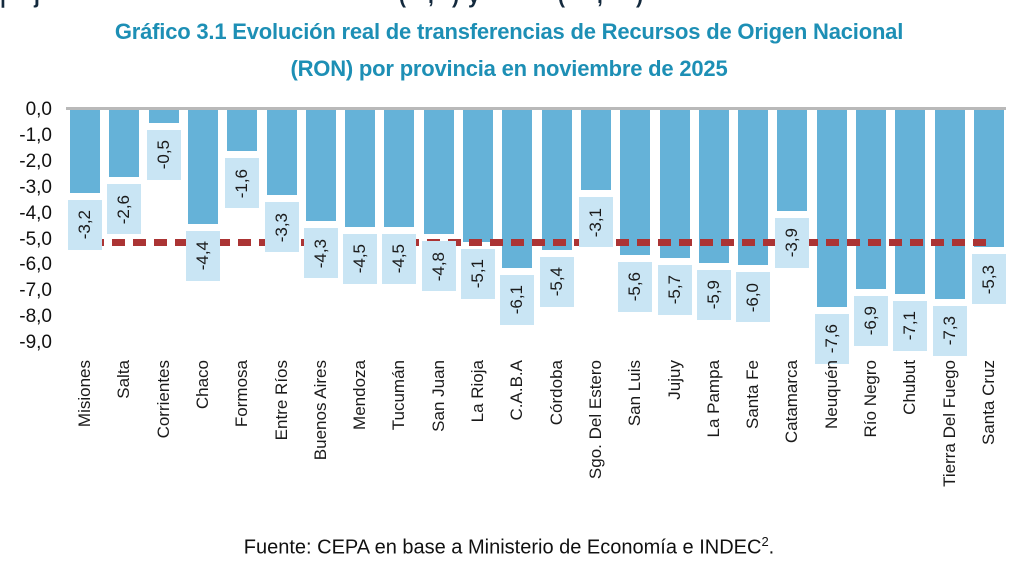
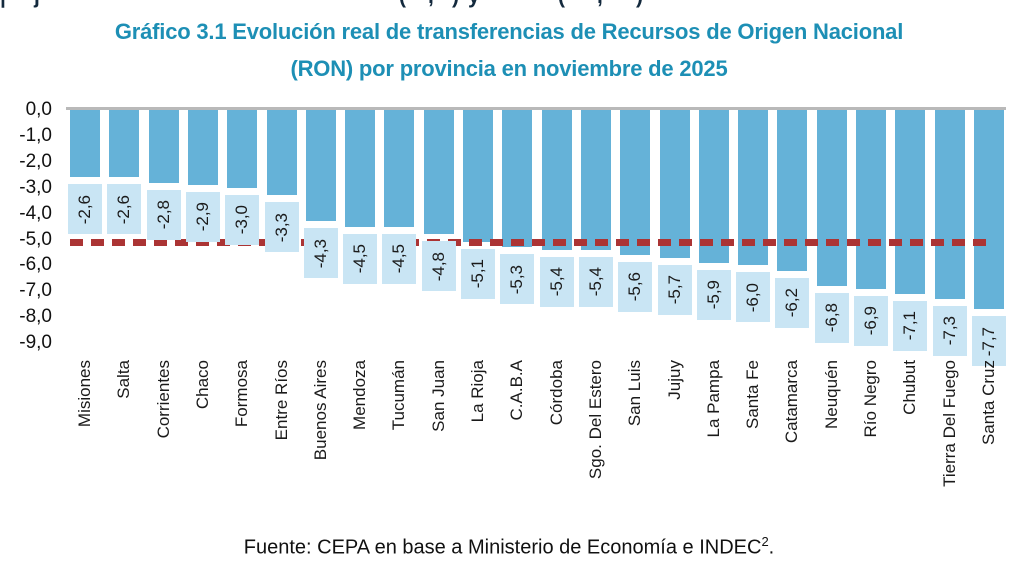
Misiones: -3,2 -> -2,6
Corrientes: -0,5 -> -2,8
Chaco: -4,4 -> -2,9
Formosa: -1,6 -> -3,0
C.A.B.A: -6,1 -> -5,3
Sgo. Del Estero: -3,1 -> -5,4
Catamarca: -3,9 -> -6,2
Neuquén: -7,6 -> -6,8
Santa Cruz: -5,3 -> -7,7
